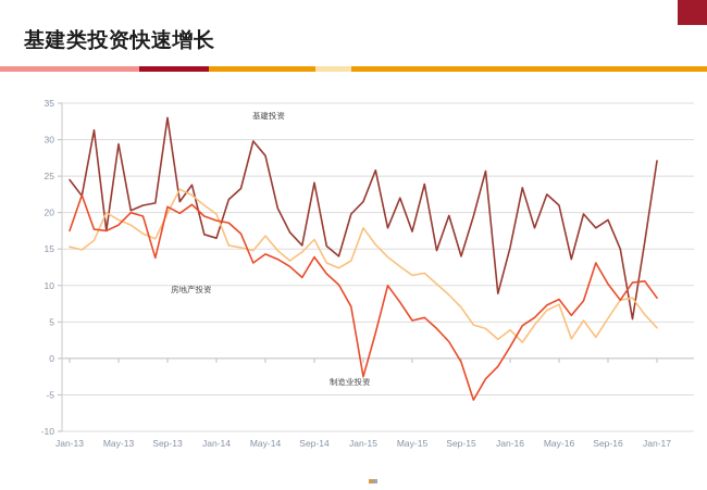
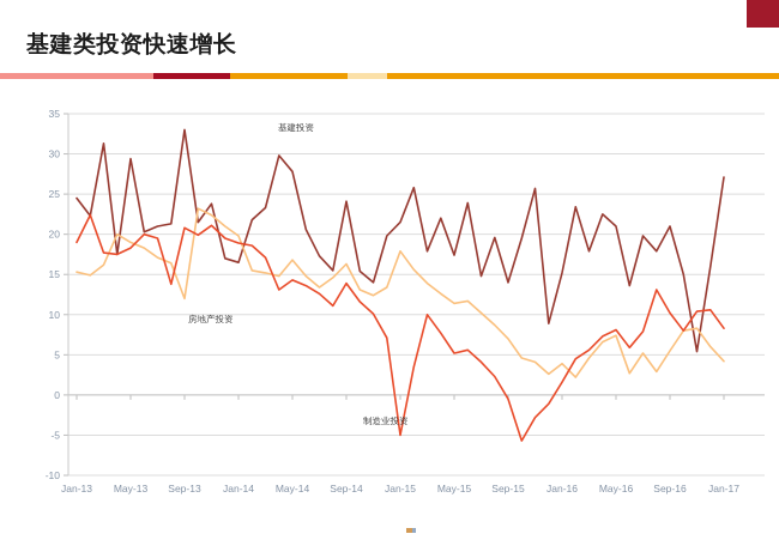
制造业投资/Jan-13: 18 -> 19
房地产投资/Sep-13: 20 -> 12
制造业投资/Jan-15: -2 -> -5
基建投资/Sep-16: 19 -> 21
